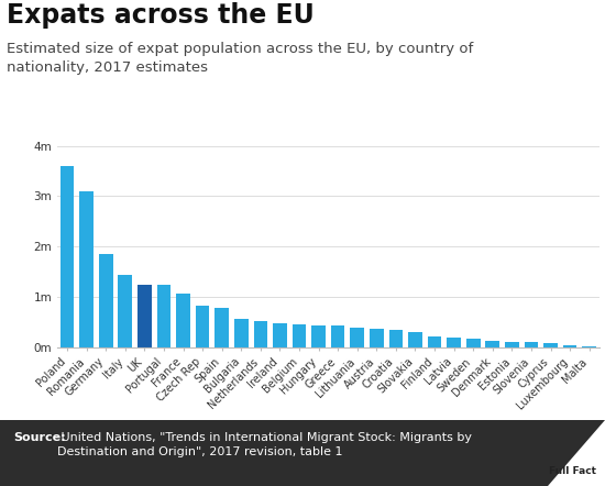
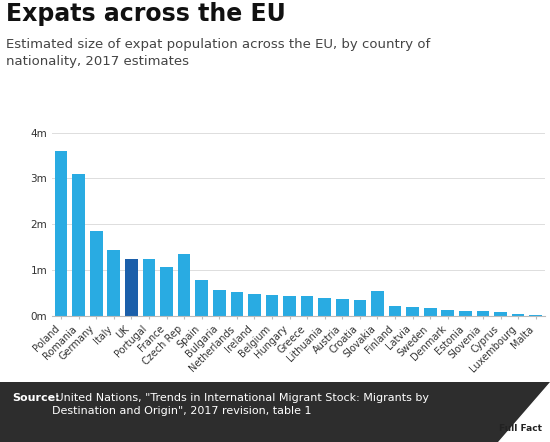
Czech Rep: 0.82m -> 1.35m
Slovakia: 0.31m -> 0.55m
